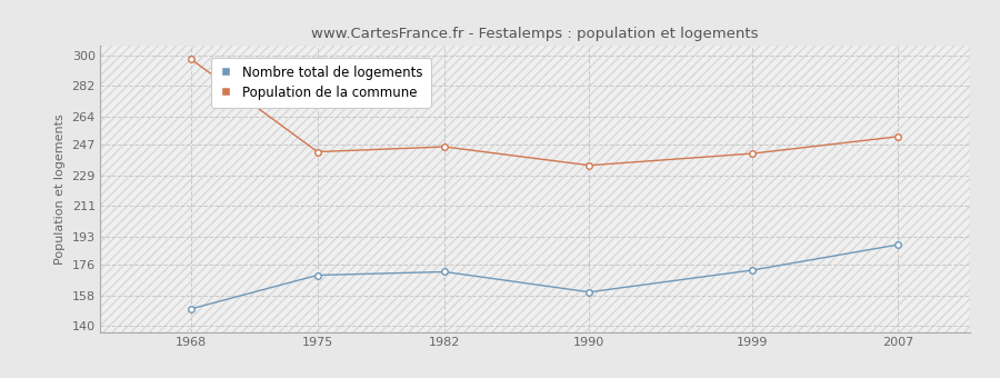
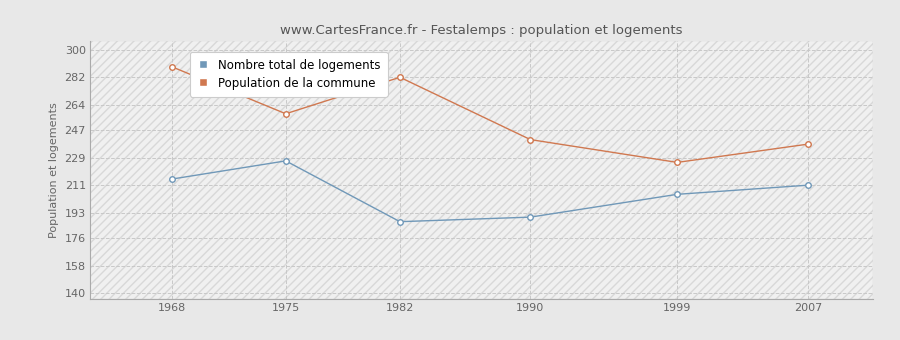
Nombre total de logements/1968: 150 -> 215
Population de la commune/1968: 298 -> 289
Nombre total de logements/1975: 170 -> 227
Population de la commune/1975: 243 -> 258
Nombre total de logements/1982: 172 -> 187
Population de la commune/1982: 246 -> 282
Nombre total de logements/1990: 160 -> 190
Population de la commune/1990: 235 -> 241
Nombre total de logements/1999: 173 -> 205
Population de la commune/1999: 242 -> 226
Nombre total de logements/2007: 188 -> 211
Population de la commune/2007: 252 -> 238
